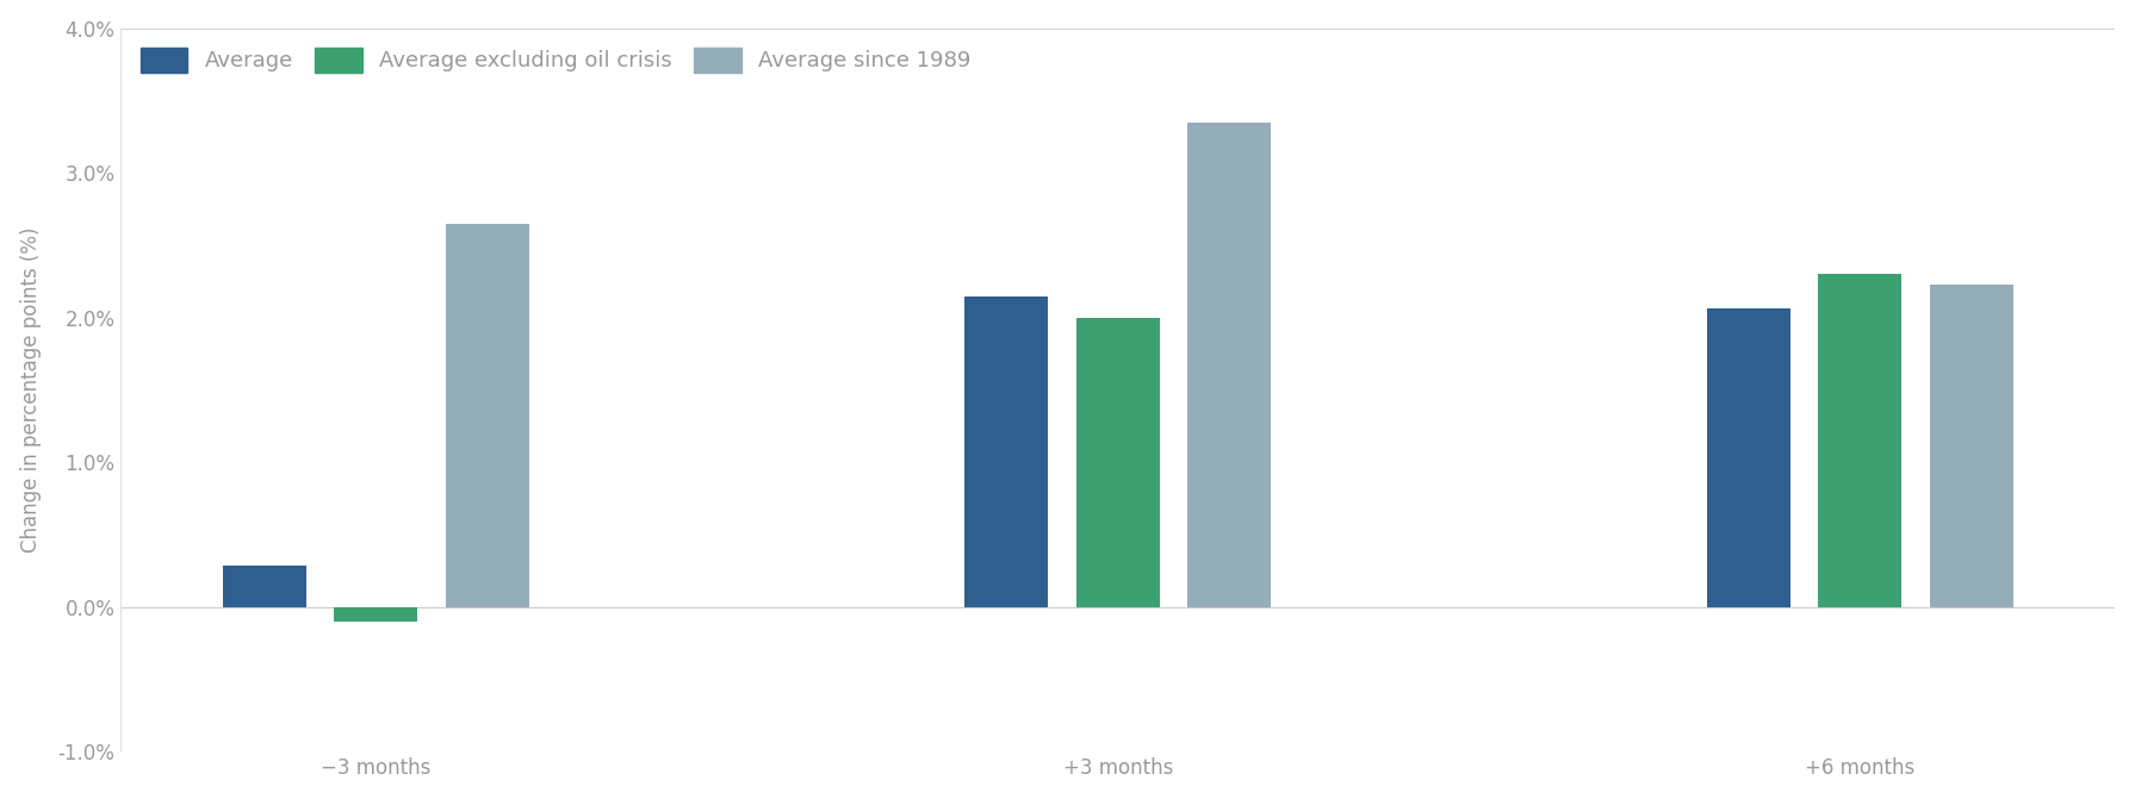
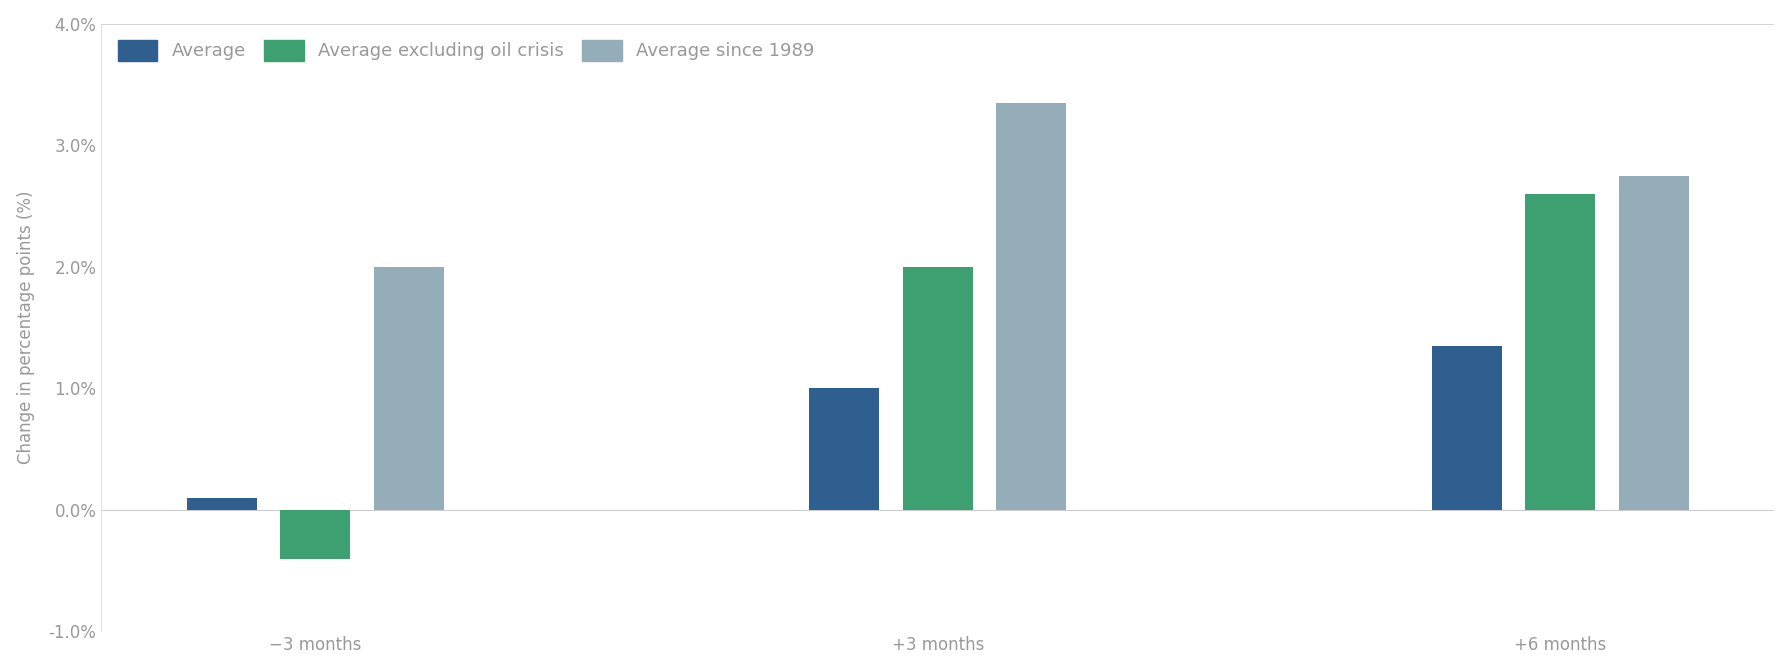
Average/−3 months: 0.29% -> 0.10%
Average excluding oil crisis/−3 months: -0.1% -> -0.4%
Average since 1989/−3 months: 2.65% -> 2.00%
Average/+3 months: 2.15% -> 1.00%
Average/+6 months: 2.06% -> 1.35%
Average excluding oil crisis/+6 months: 2.3% -> 2.6%
Average since 1989/+6 months: 2.23% -> 2.75%
